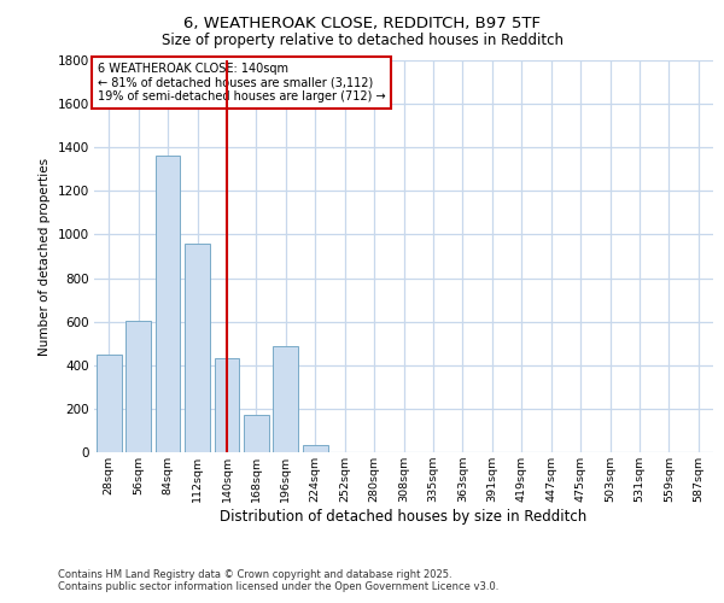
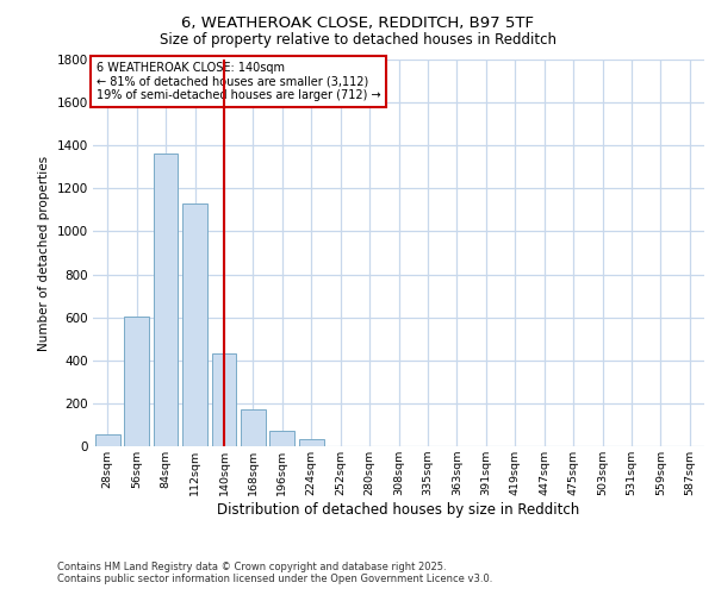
28sqm: 450 -> 60
112sqm: 960 -> 1130
196sqm: 490 -> 70
